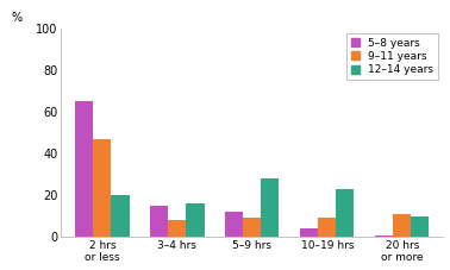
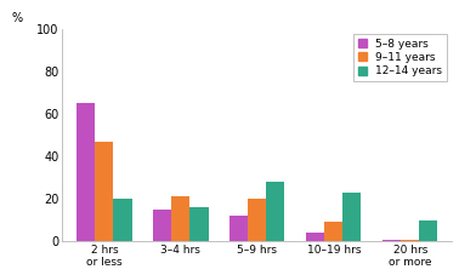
9–11 years/3–4 hrs: 8 -> 21
9–11 years/5–9 hrs: 9 -> 20
9–11 years/20 hrs or more: 11 -> 1
